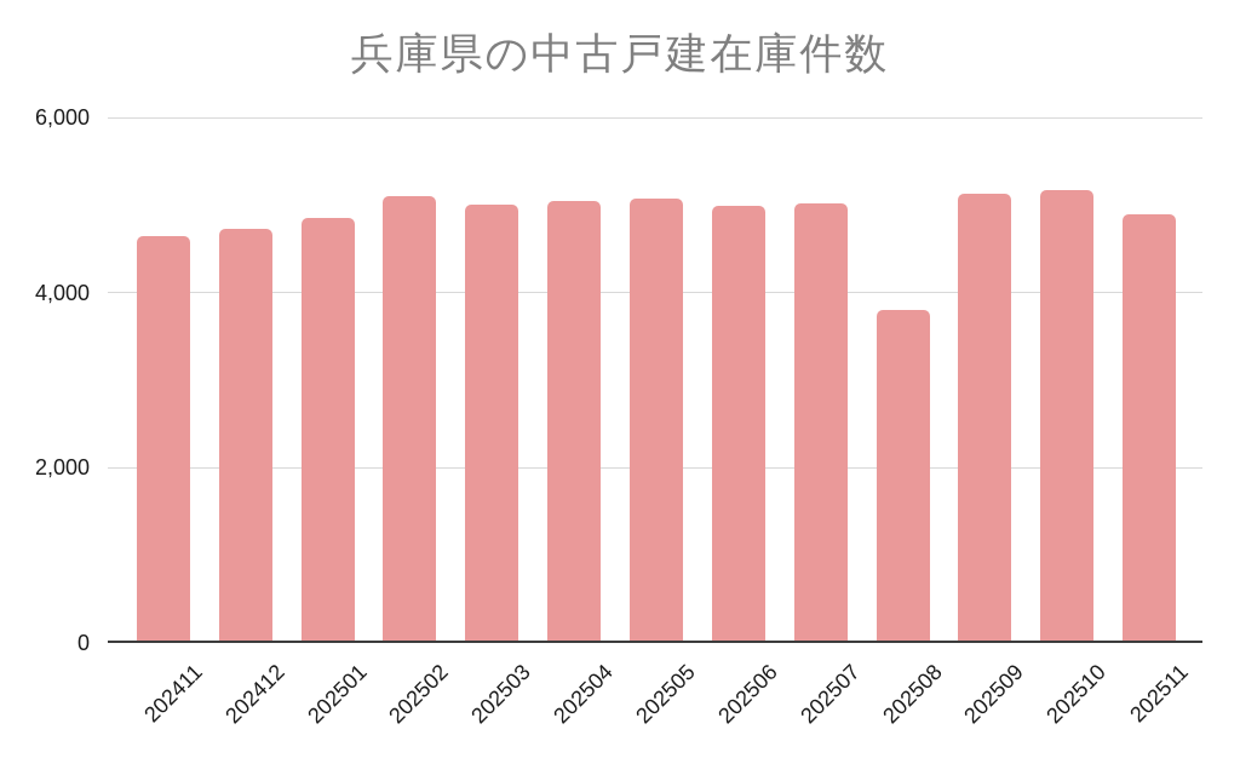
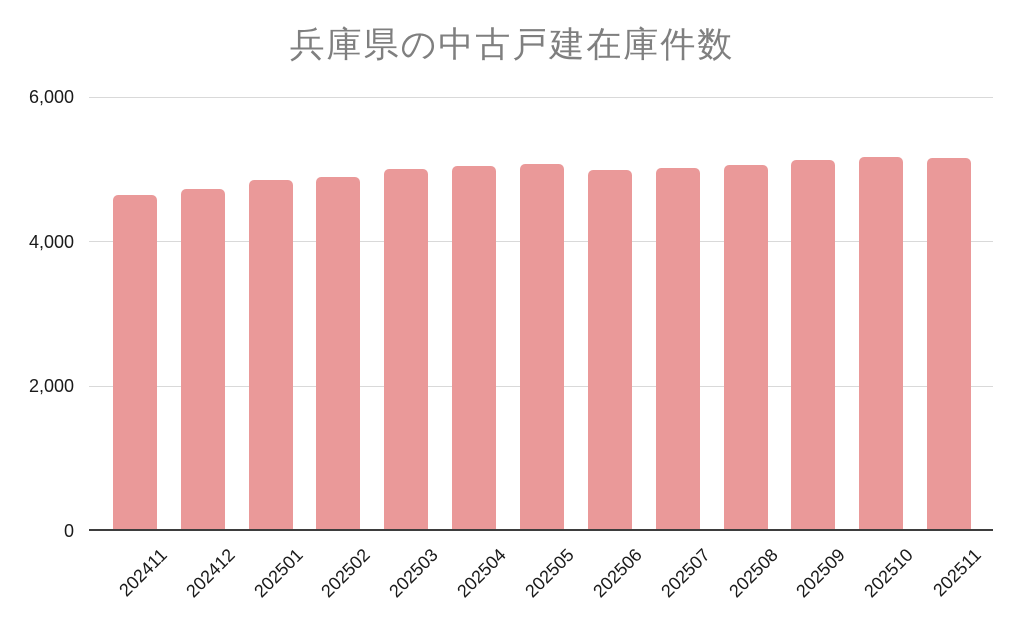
202502: 5100 -> 4900
202508: 3800 -> 5100
202511: 4900 -> 5200
